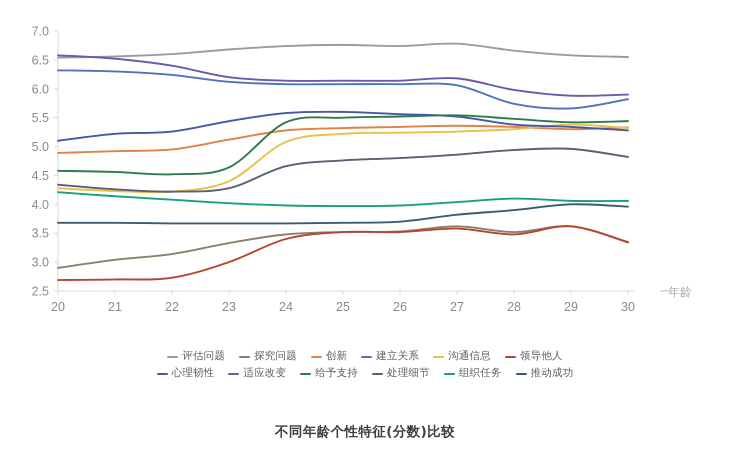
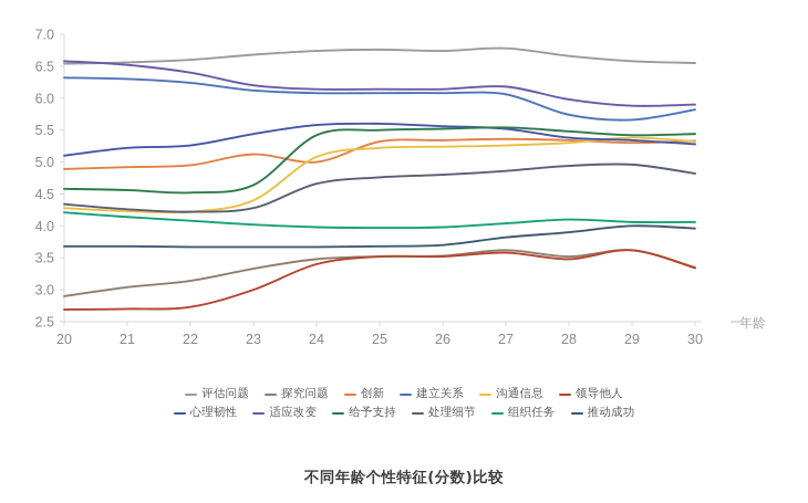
创新/24: 5.3 -> 5.0
